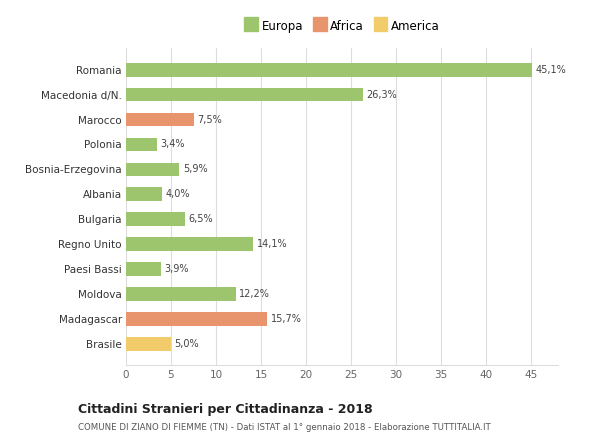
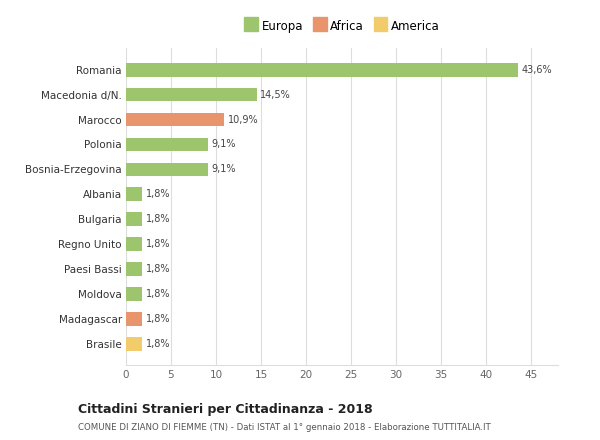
Romania: 45,1% -> 43,6%
Macedonia d/N.: 26,3% -> 14,5%
Marocco: 7,5% -> 10,9%
Polonia: 3,4% -> 9,1%
Bosnia-Erzegovina: 5,9% -> 9,1%
Albania: 4,0% -> 1,8%
Bulgaria: 6,5% -> 1,8%
Regno Unito: 14,1% -> 1,8%
Paesi Bassi: 3,9% -> 1,8%
Moldova: 12,2% -> 1,8%
Madagascar: 15,7% -> 1,8%
Brasile: 5,0% -> 1,8%
